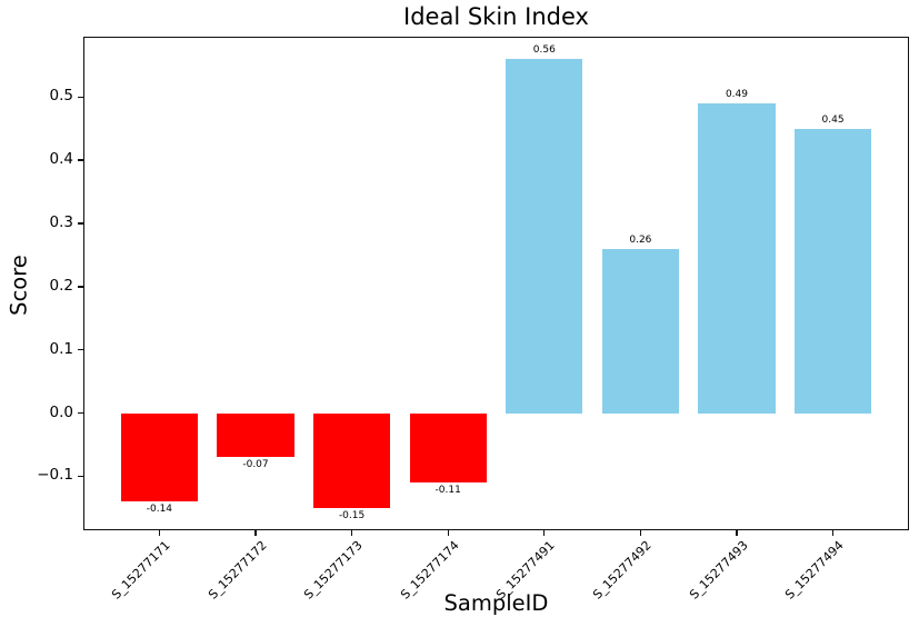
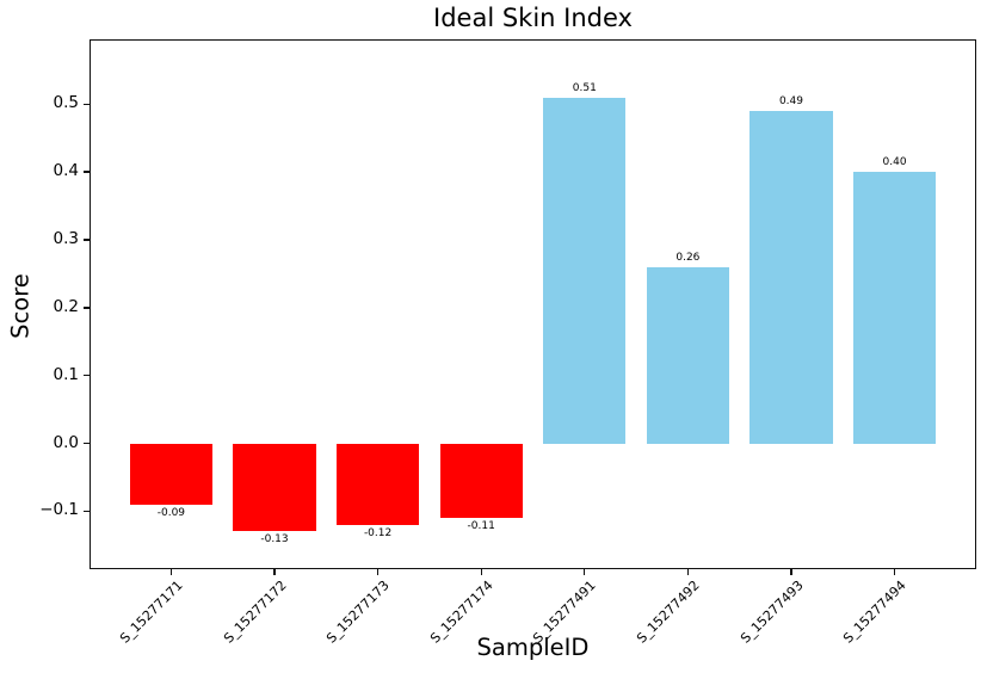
S_15277171: -0.14 -> -0.09
S_15277172: -0.07 -> -0.13
S_15277173: -0.15 -> -0.12
S_15277491: 0.56 -> 0.51
S_15277494: 0.45 -> 0.40
